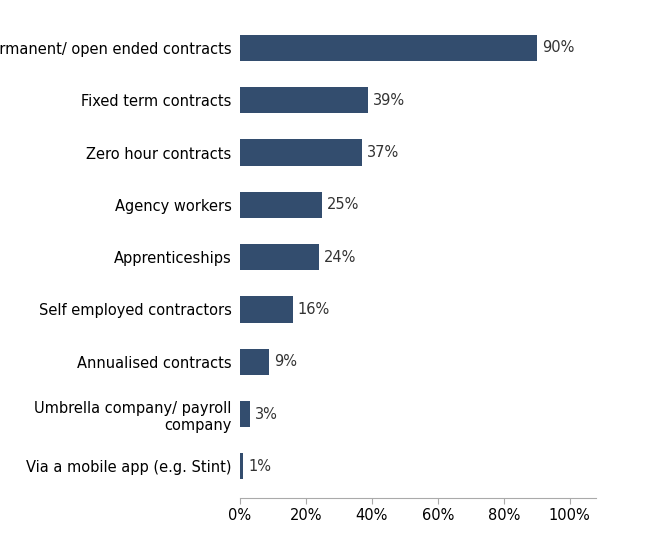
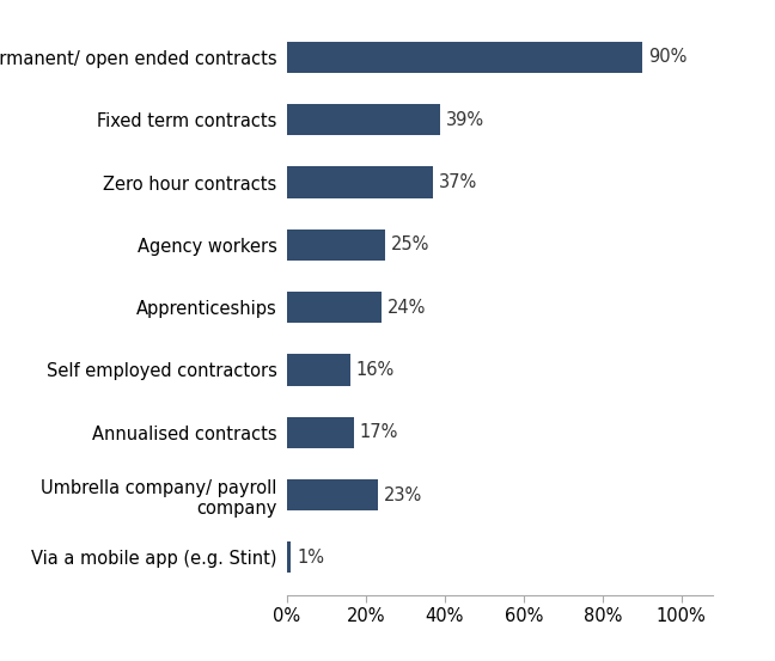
Annualised contracts: 9% -> 17%
Umbrella company/ payroll company: 3% -> 23%
